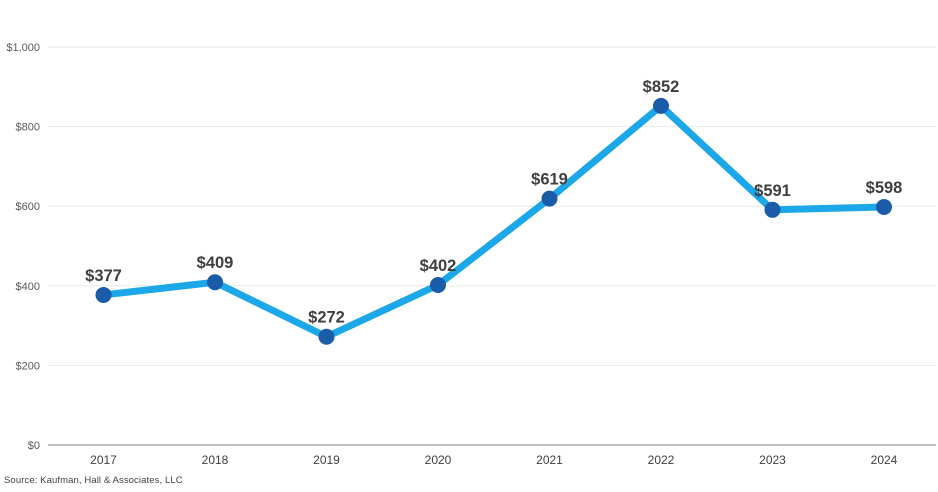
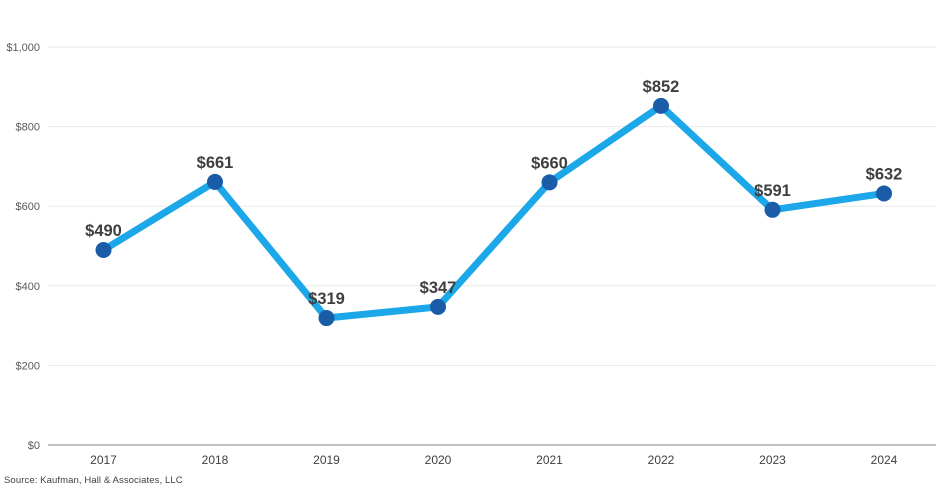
2017: $377 -> $490
2018: $409 -> $661
2019: $272 -> $319
2020: $402 -> $347
2021: $619 -> $660
2024: $598 -> $632
